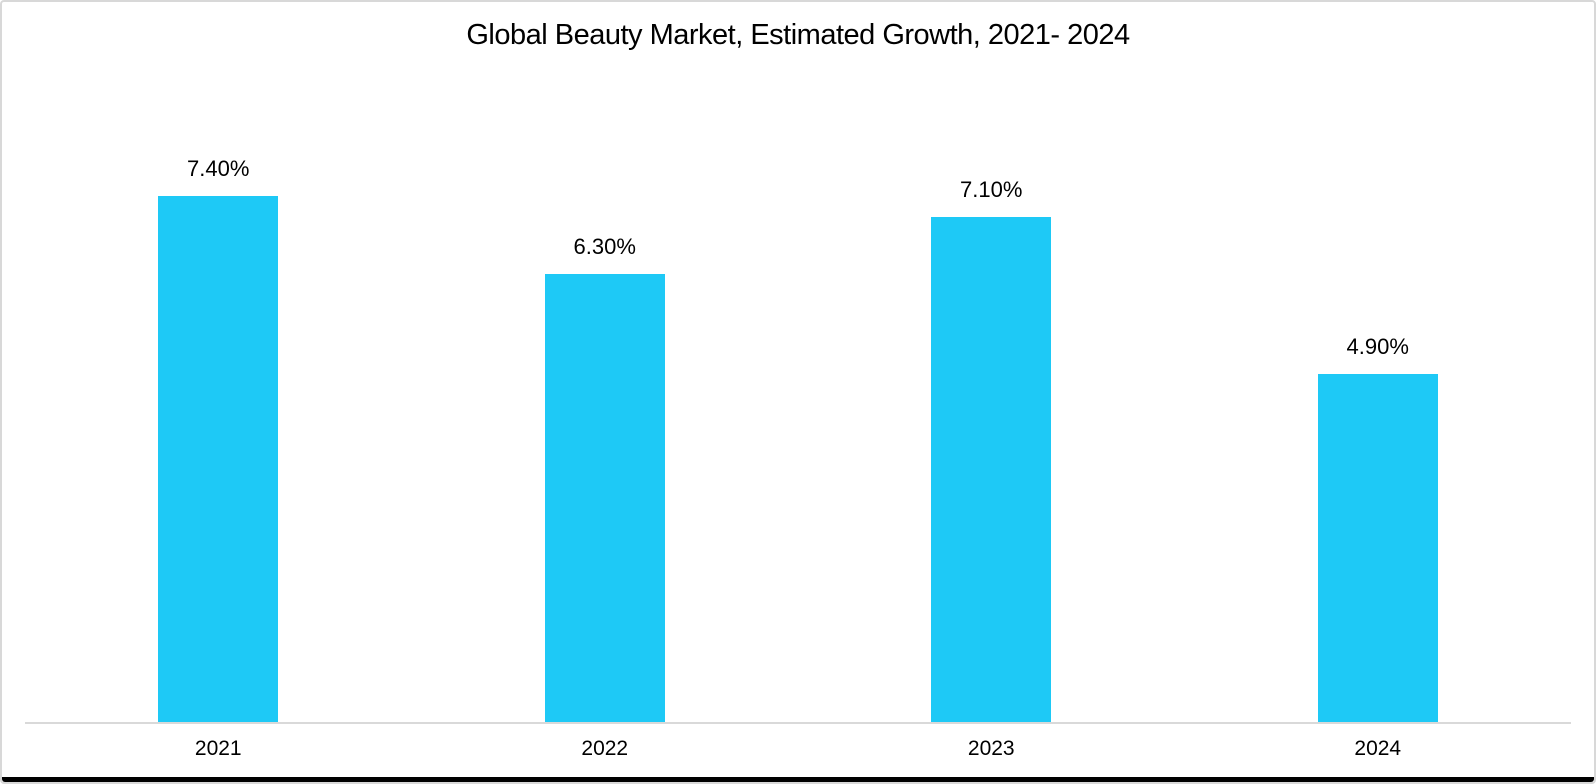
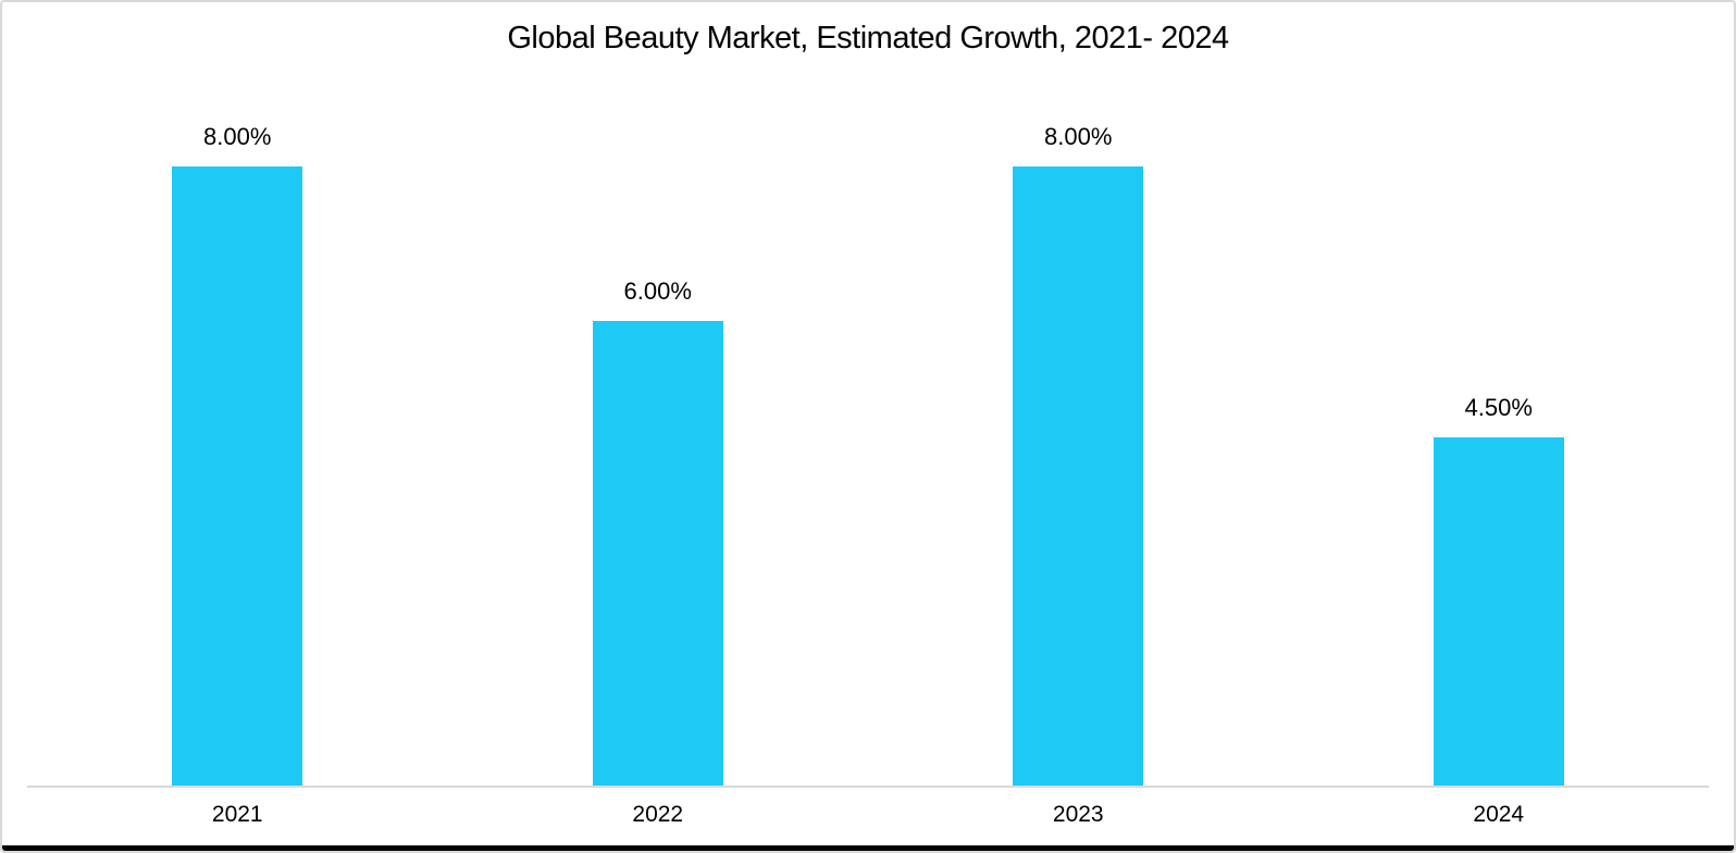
2021: 7.40% -> 8.00%
2022: 6.30% -> 6.00%
2023: 7.10% -> 8.00%
2024: 4.90% -> 4.50%
